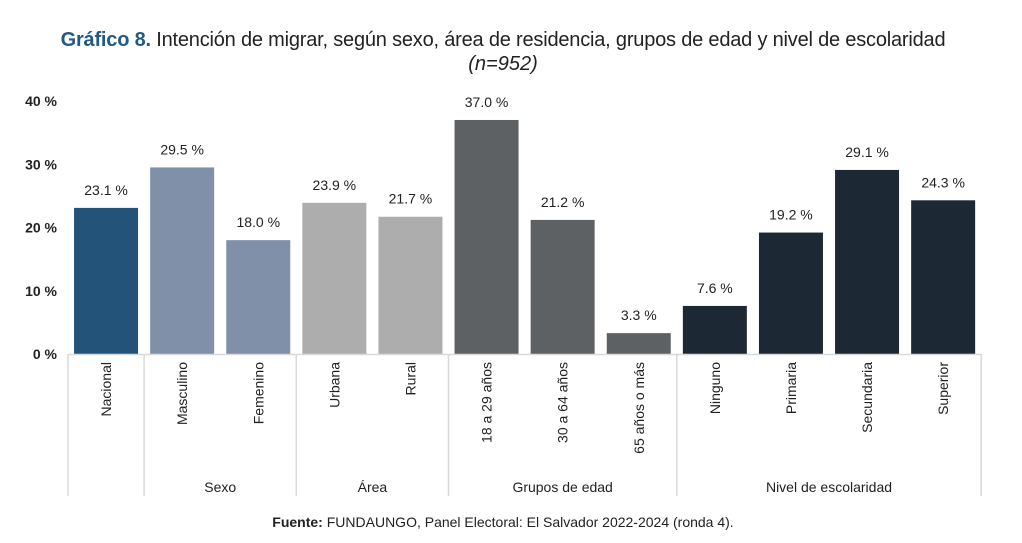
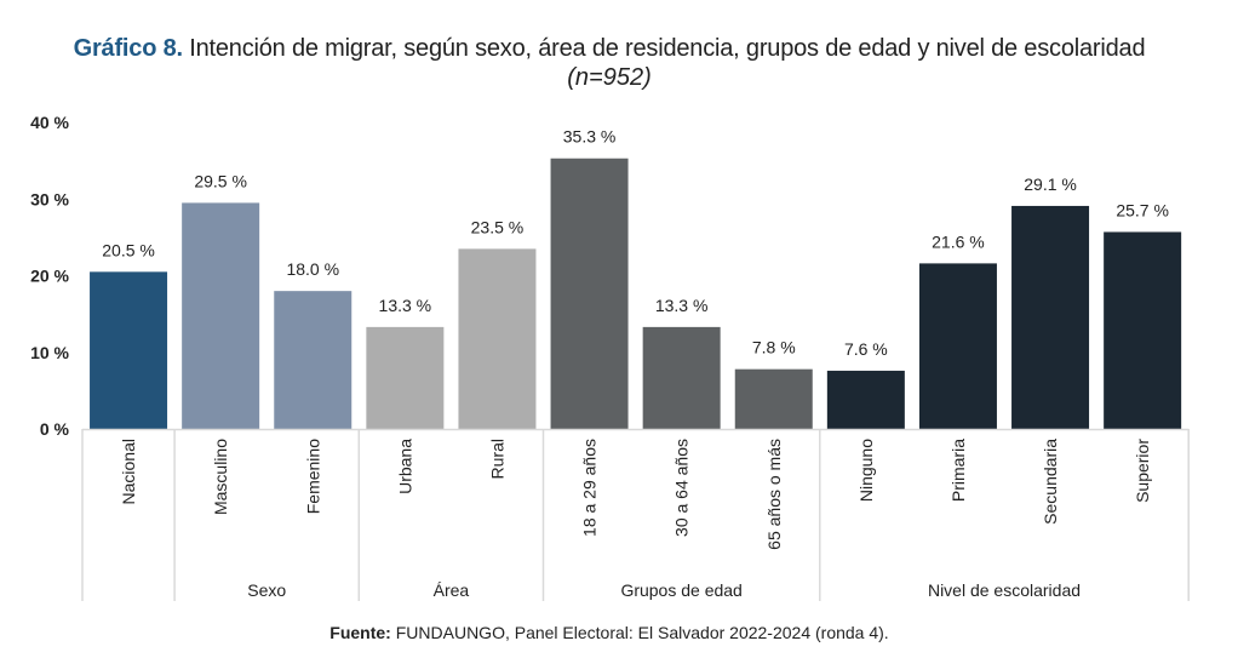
Nacional: 23.1 -> 20.5
Urbana: 23.9 -> 13.3
Rural: 21.7 -> 23.5
18 a 29 años: 37.0 -> 35.3
30 a 64 años: 21.2 -> 13.3
65 años o más: 3.3 -> 7.8
Primaria: 19.2 -> 21.6
Superior: 24.3 -> 25.7
